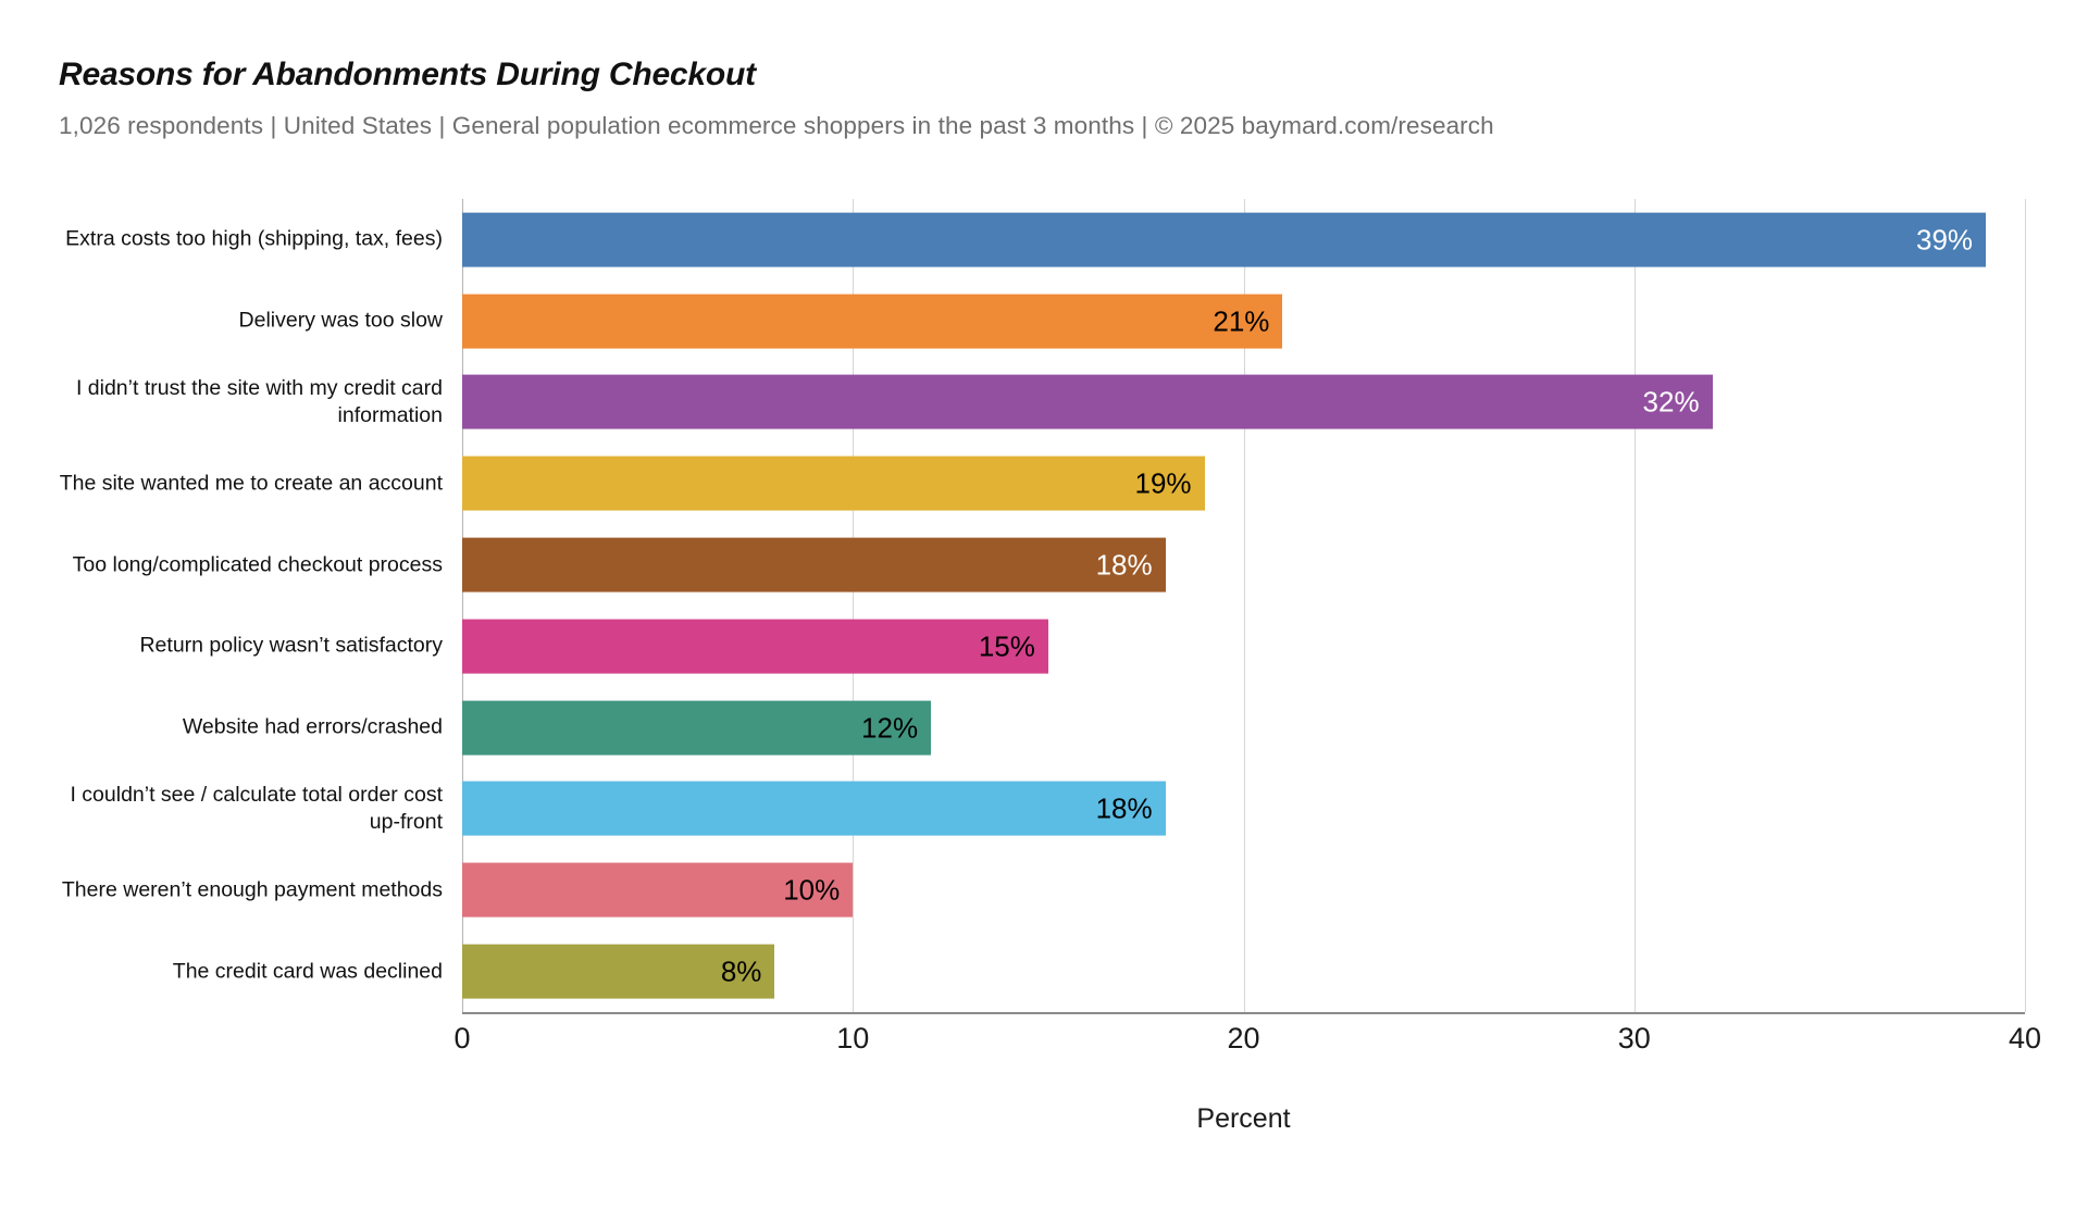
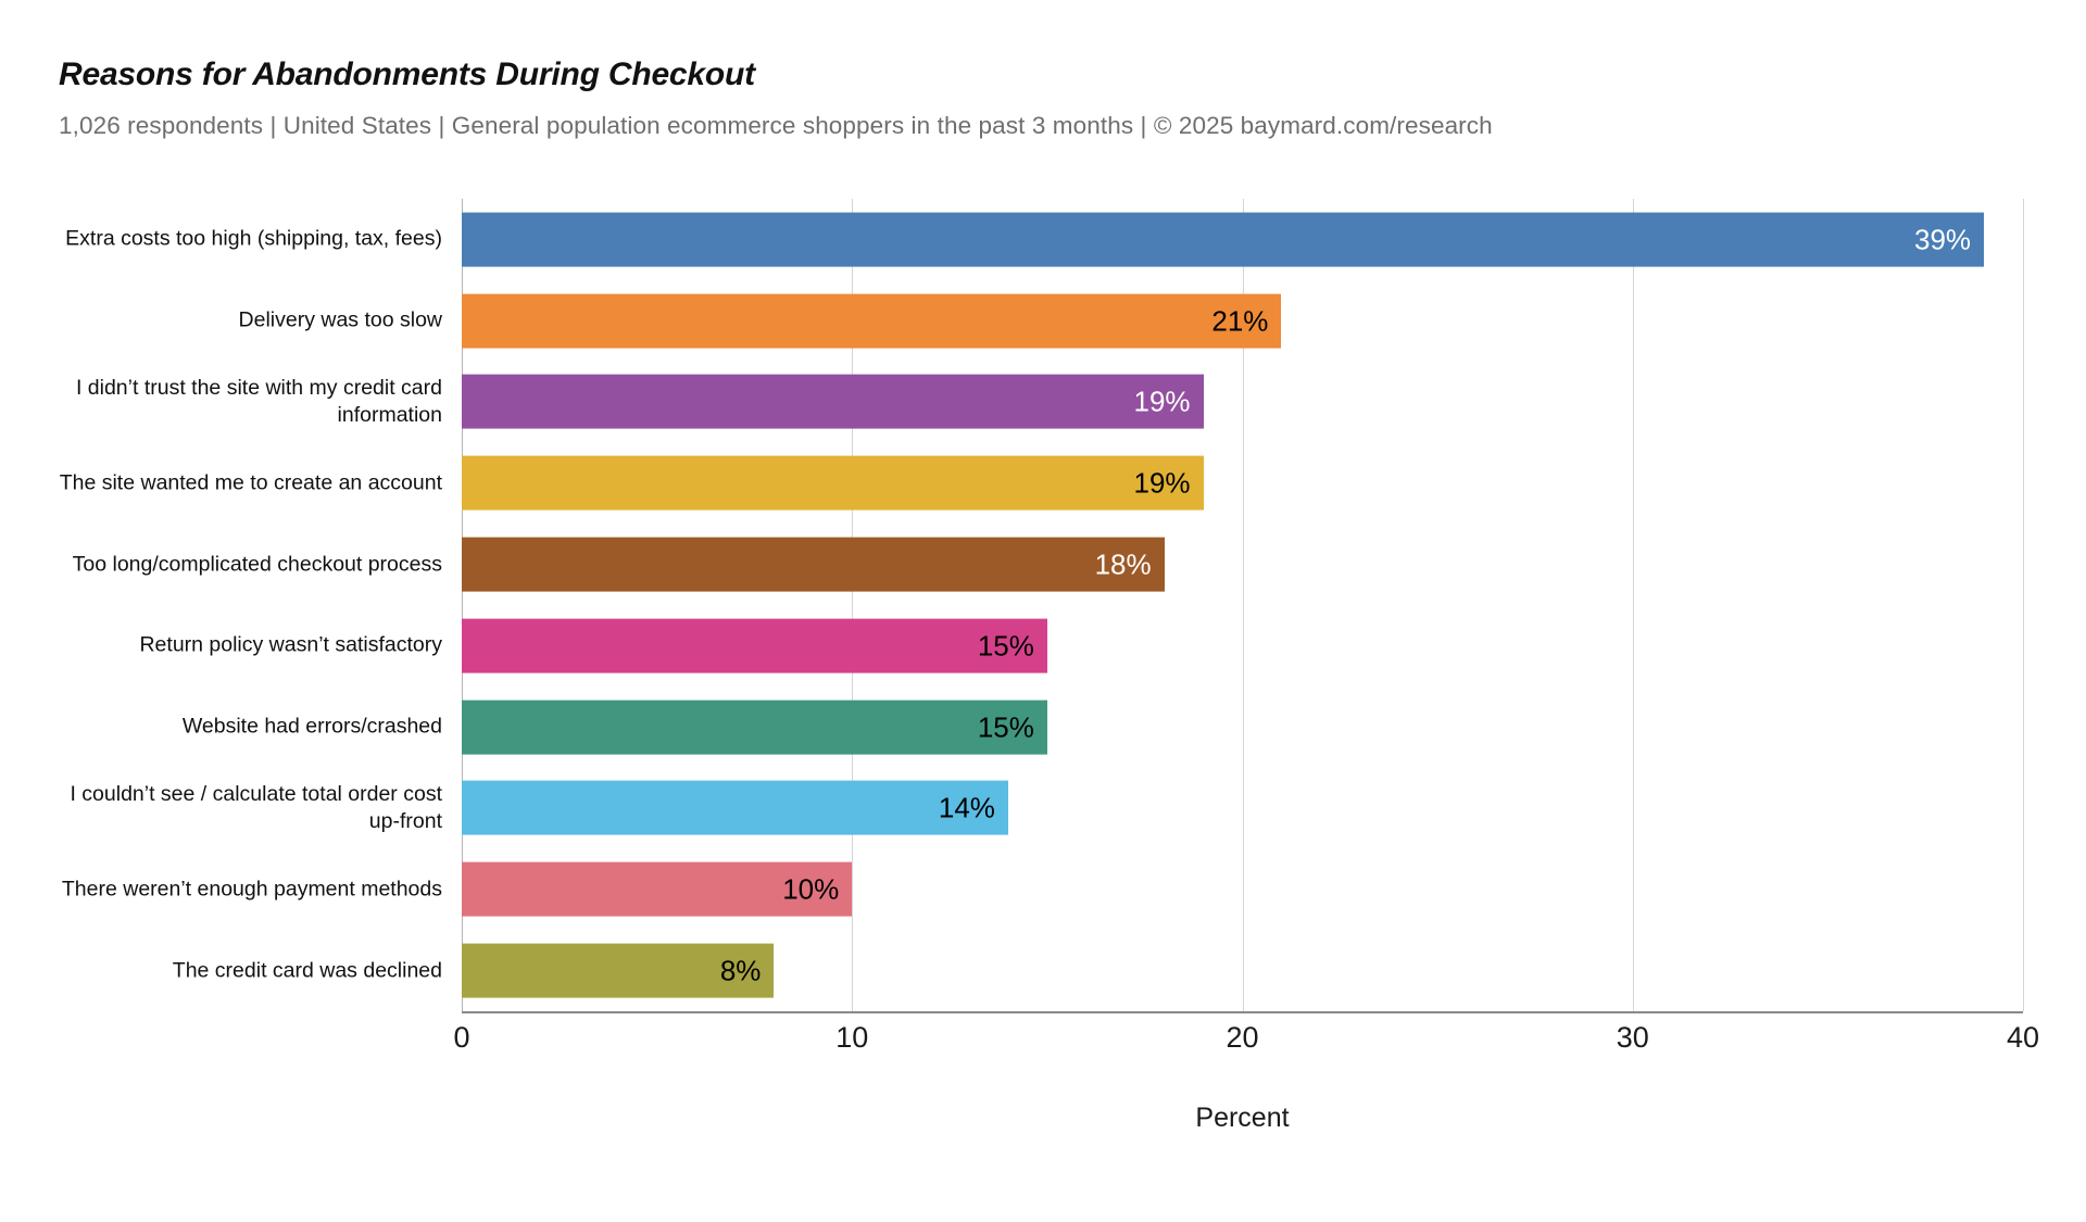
I didn’t trust the site with my credit card information: 32% -> 19%
Website had errors/crashed: 12% -> 15%
I couldn’t see / calculate total order cost up-front: 18% -> 14%
